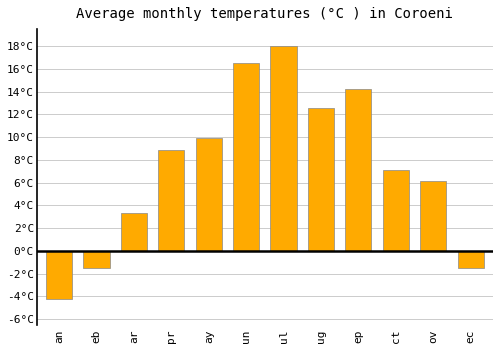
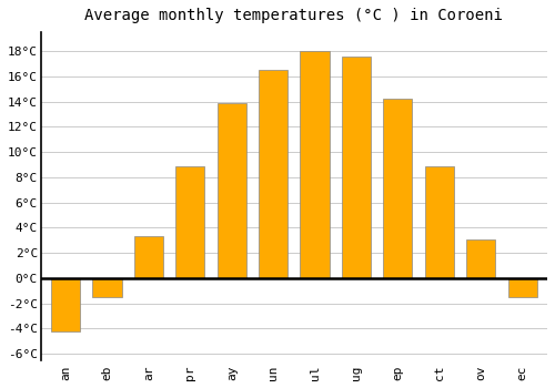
ay: 9.9°C -> 13.9°C
ug: 12.6°C -> 17.6°C
ct: 7.1°C -> 8.9°C
ov: 6.1°C -> 3.1°C
